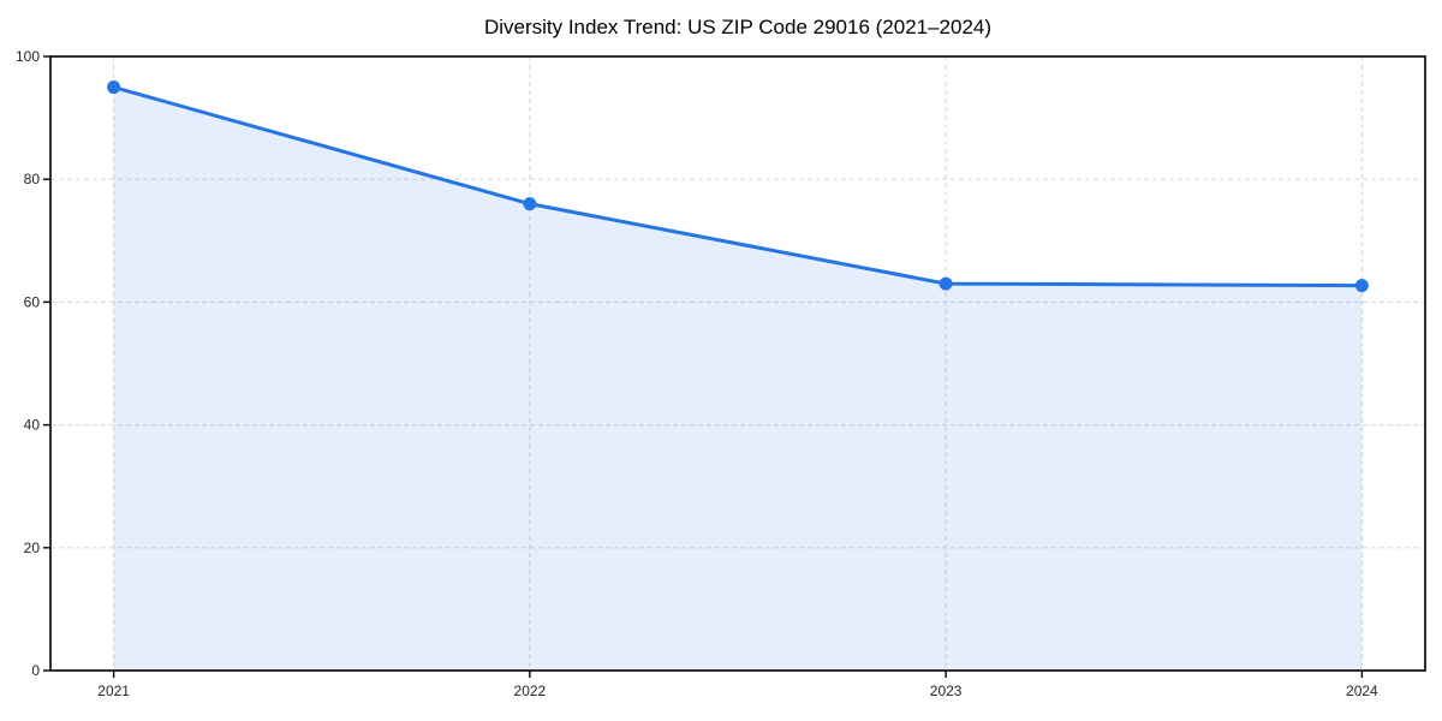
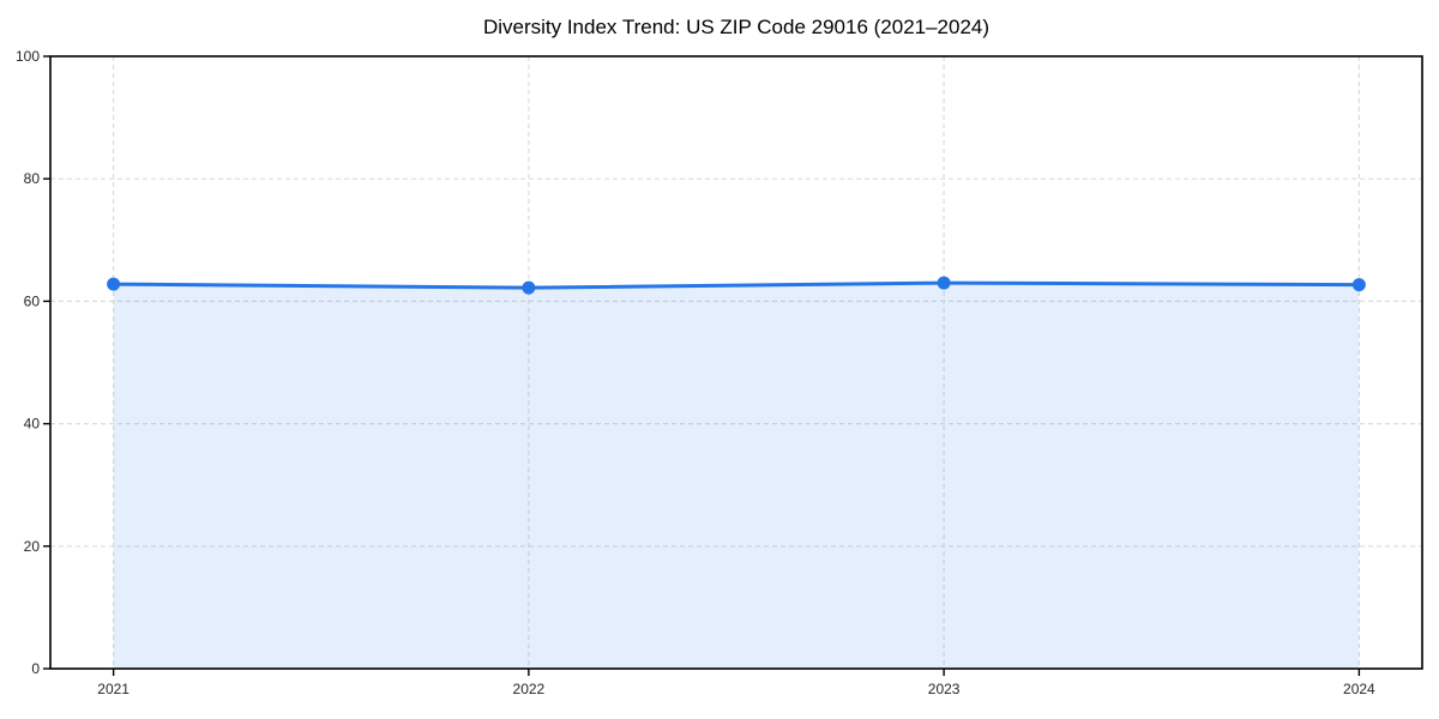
2021: 95 -> 63
2022: 76 -> 62
